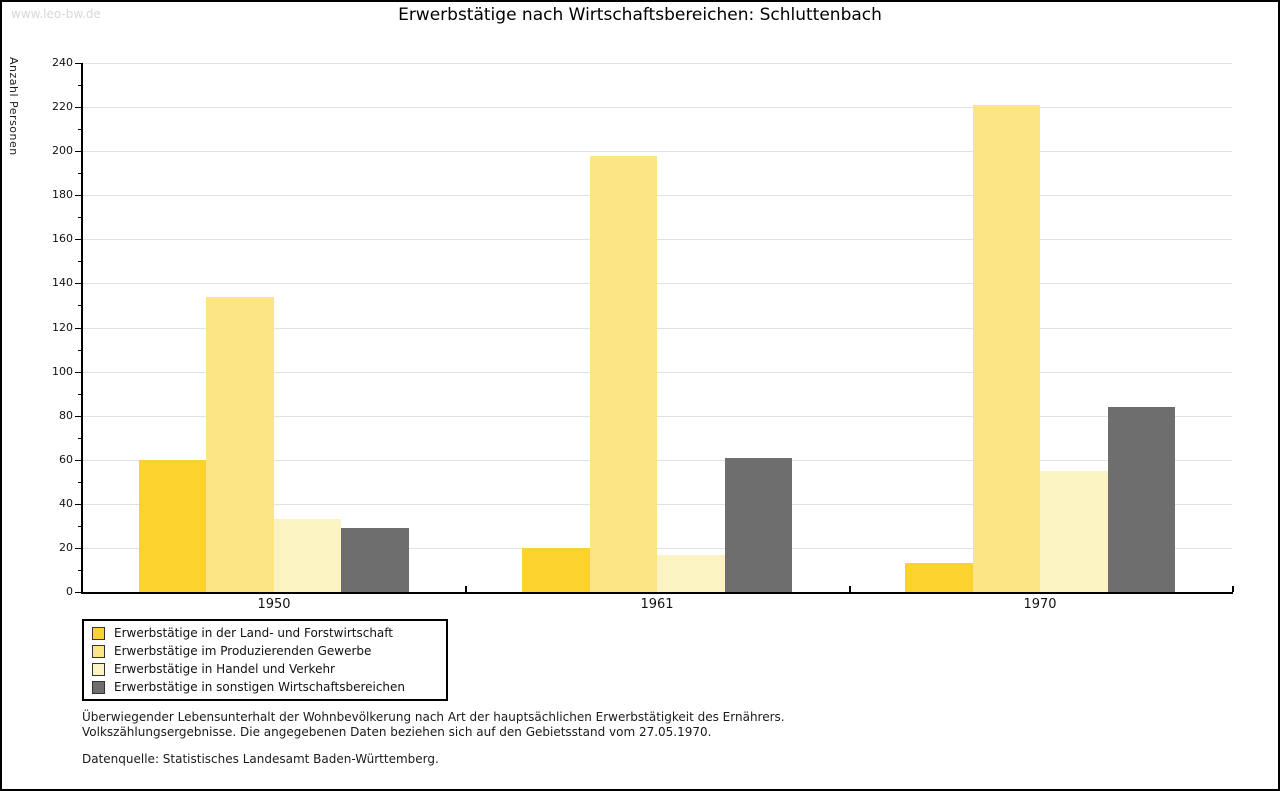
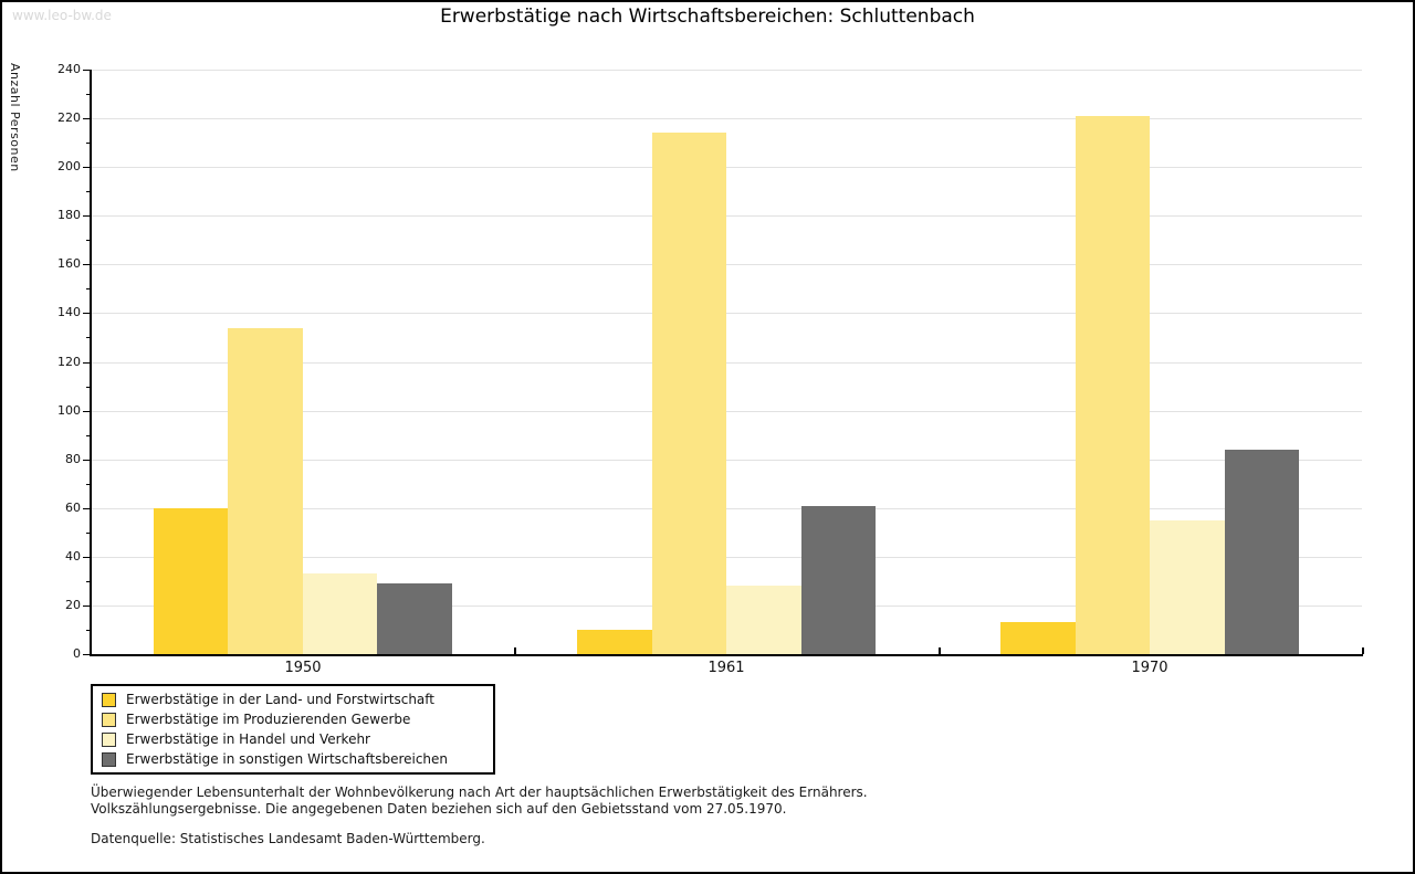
Erwerbstätige in der Land- und Forstwirtschaft/1961: 20 -> 10
Erwerbstätige im Produzierenden Gewerbe/1961: 198 -> 214
Erwerbstätige in Handel und Verkehr/1961: 17 -> 28
